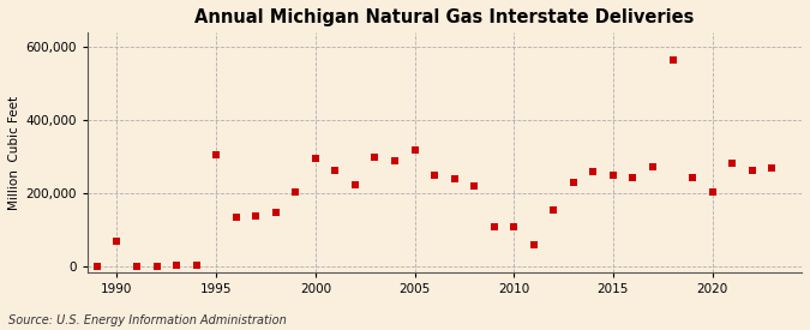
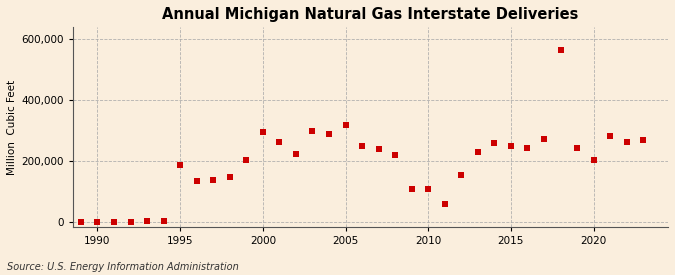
1990: 70,000 -> 2,000
1995: 305,000 -> 190,000
